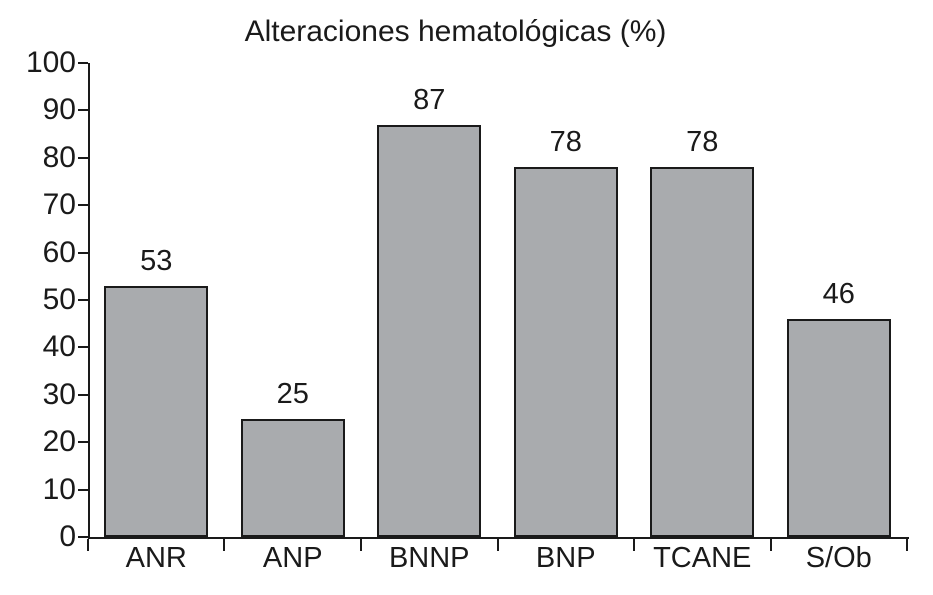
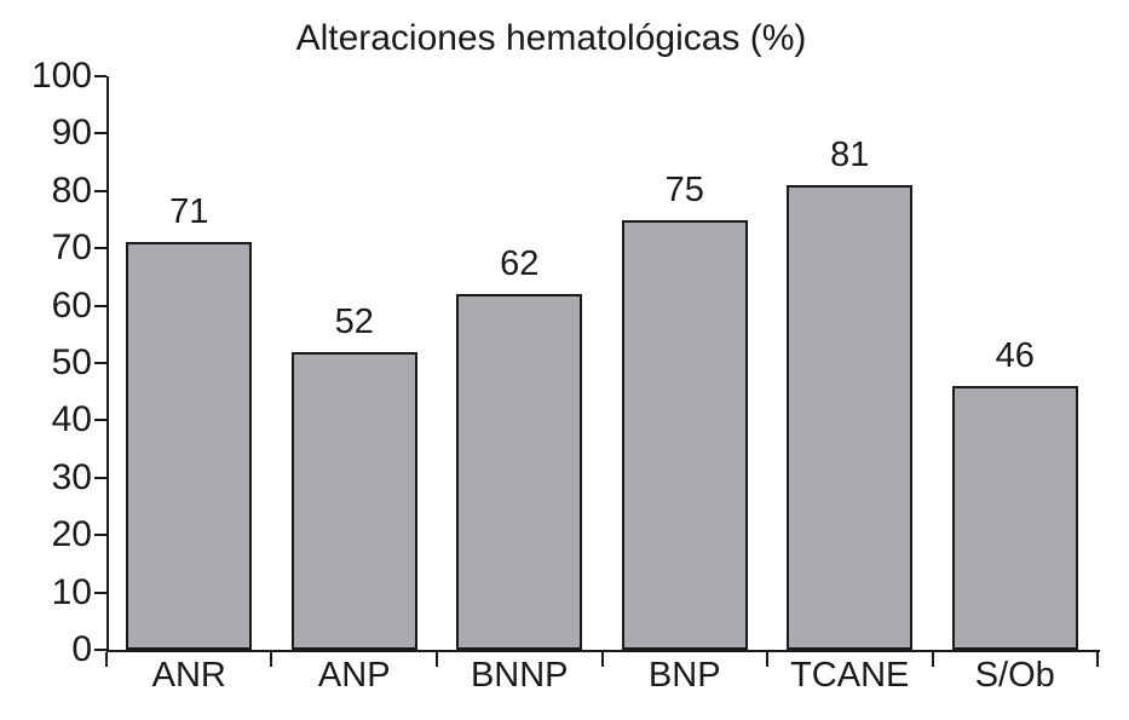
ANR: 53 -> 71
ANP: 25 -> 52
BNNP: 87 -> 62
BNP: 78 -> 75
TCANE: 78 -> 81
